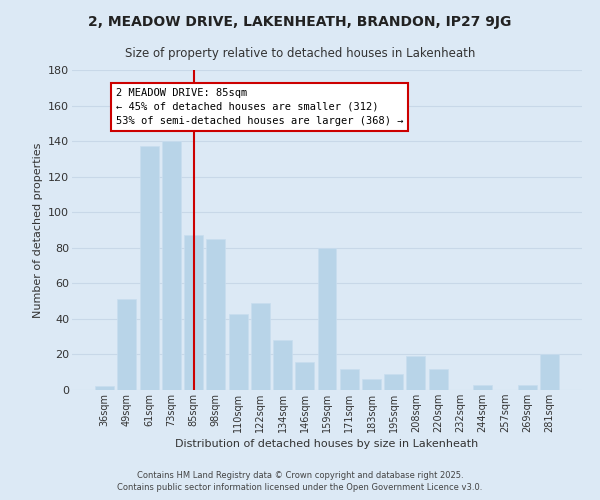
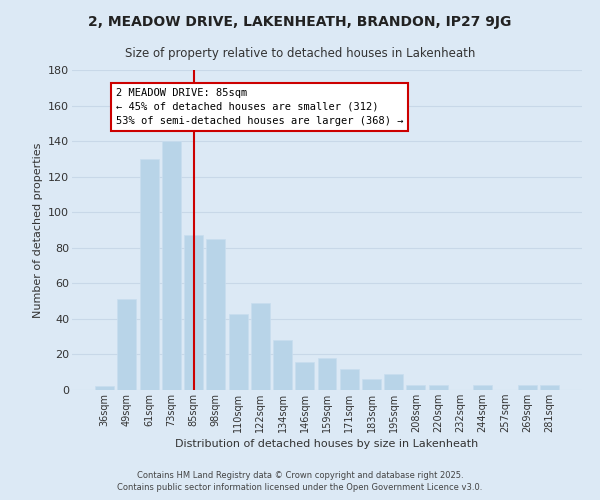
61sqm: 137 -> 130
159sqm: 80 -> 18
208sqm: 19 -> 3
220sqm: 12 -> 3
281sqm: 20 -> 3
